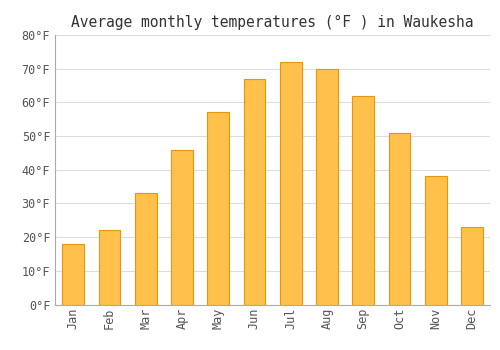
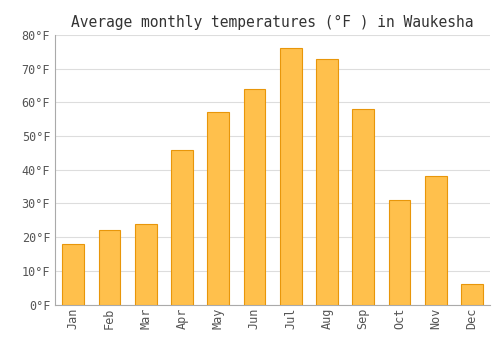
Mar: 33°F -> 24°F
Jun: 67°F -> 64°F
Jul: 72°F -> 76°F
Aug: 70°F -> 73°F
Sep: 62°F -> 58°F
Oct: 51°F -> 31°F
Dec: 23°F -> 6°F
